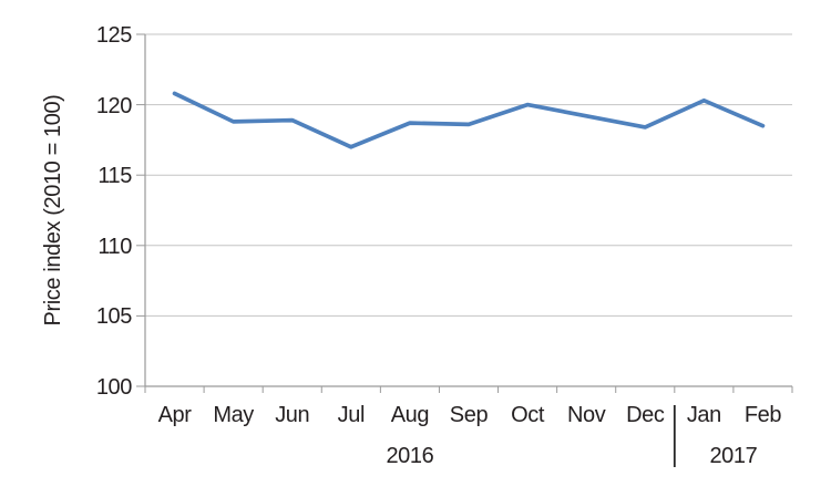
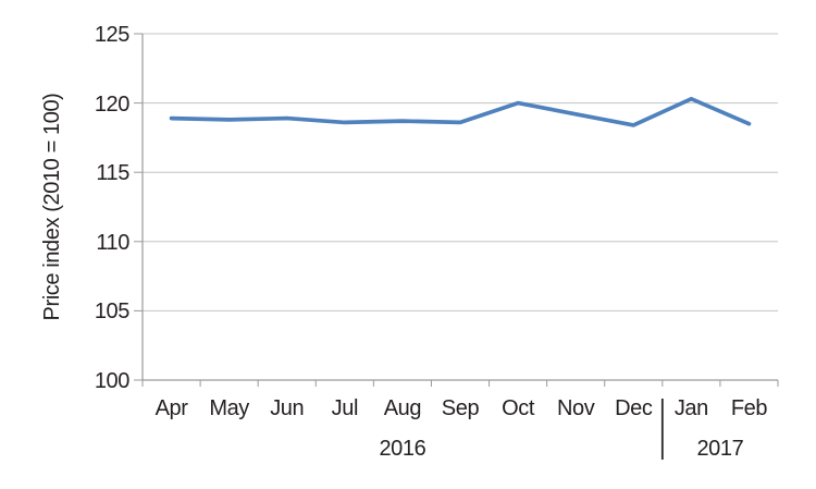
Apr: 120.8 -> 118.9
Jul: 117.0 -> 118.6
